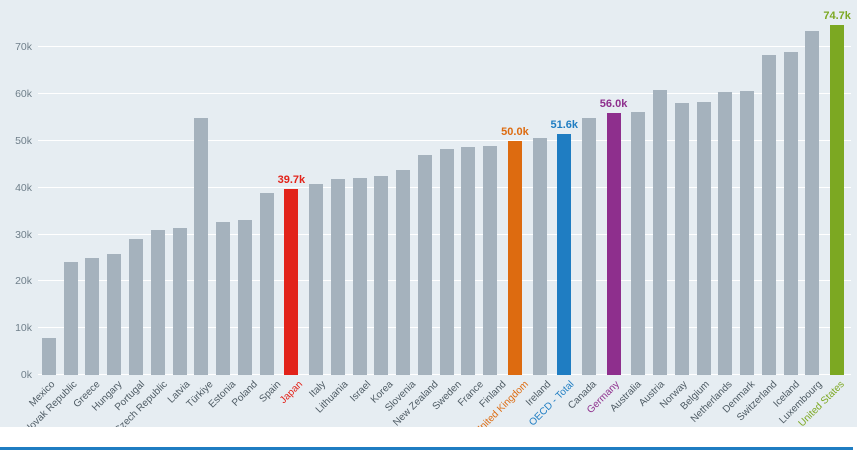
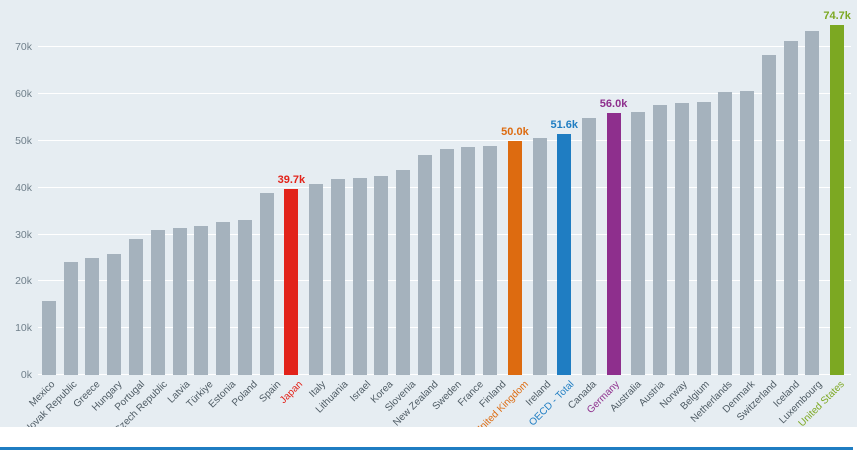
Mexico: 8k -> 16k
Türkiye: 55k -> 32k
Austria: 61k -> 58k
Iceland: 69k -> 71k
